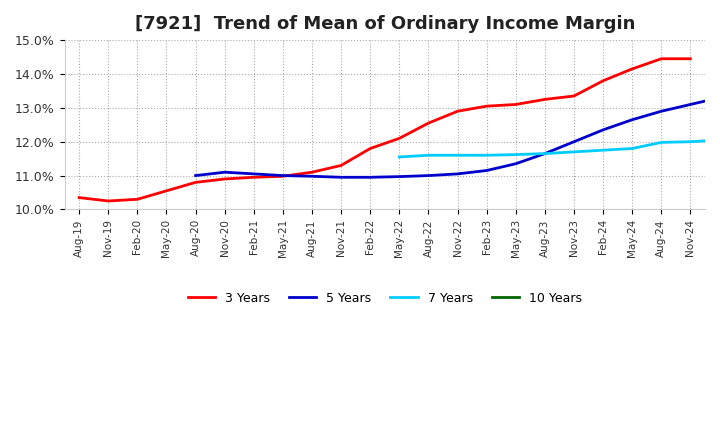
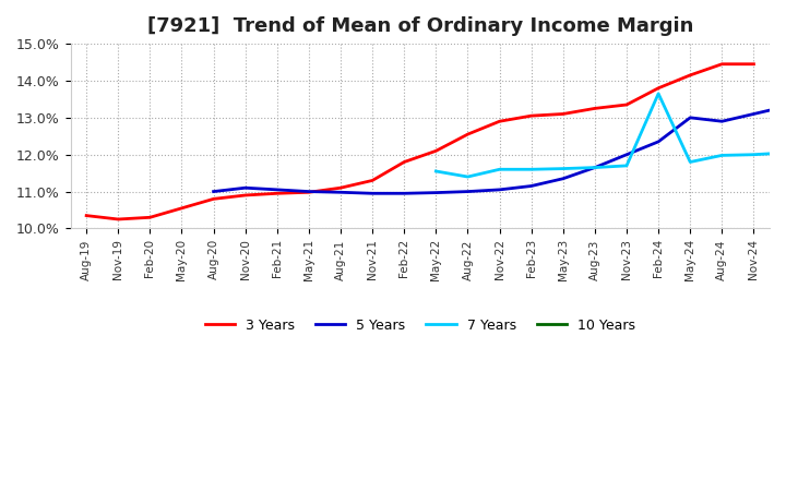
7 Years/Aug-22: 11.60% -> 11.40%
7 Years/Feb-24: 11.75% -> 13.65%
5 Years/May-24: 12.65% -> 13.00%
